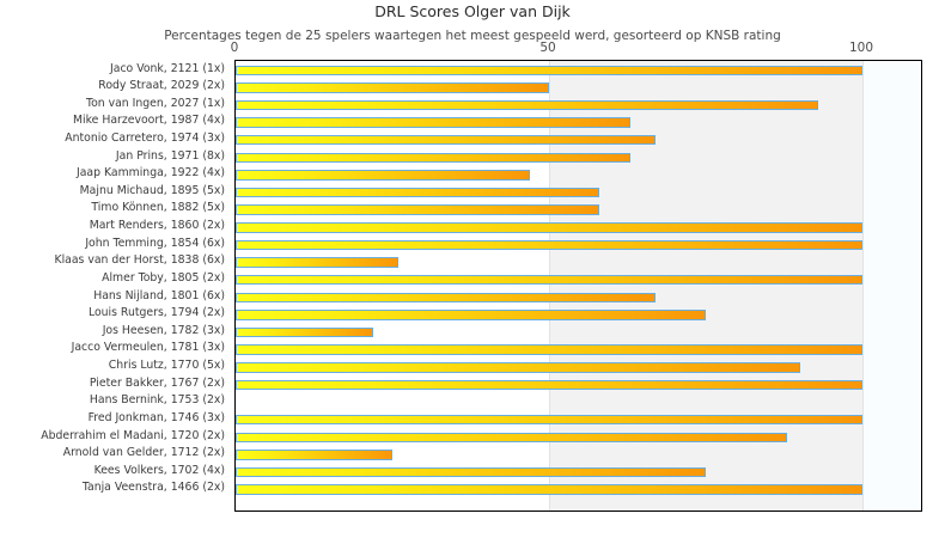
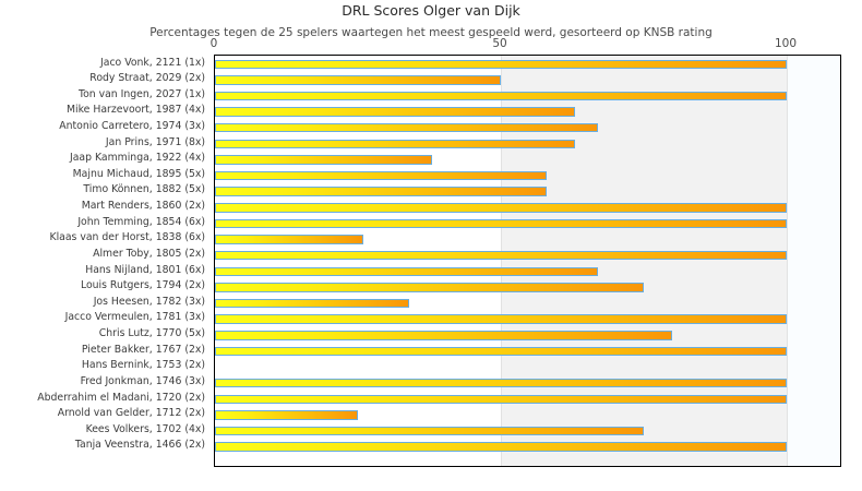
Ton van Ingen, 2027 (1x): 93 -> 100
Jaap Kamminga, 1922 (4x): 47 -> 38
Jos Heesen, 1782 (3x): 22 -> 34
Chris Lutz, 1770 (5x): 90 -> 80
Abderrahim el Madani, 1720 (2x): 88 -> 100
